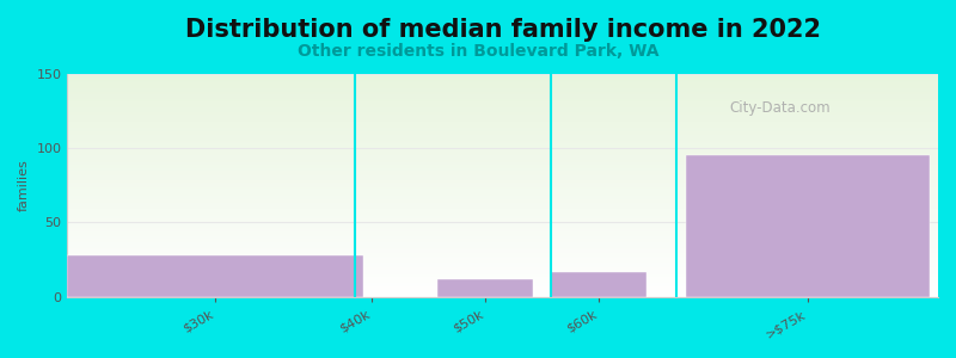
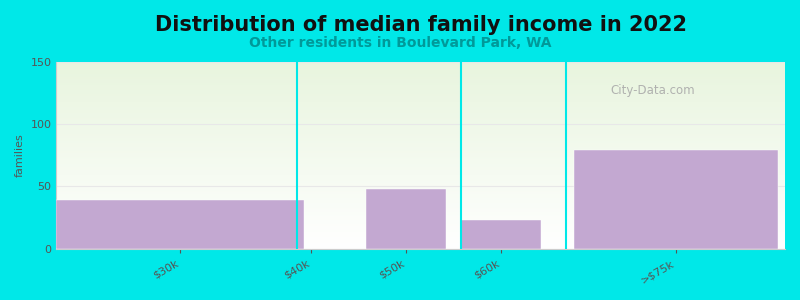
$30k: 28 -> 39
$50k: 12 -> 48
$60k: 17 -> 23
>$75k: 95 -> 79
